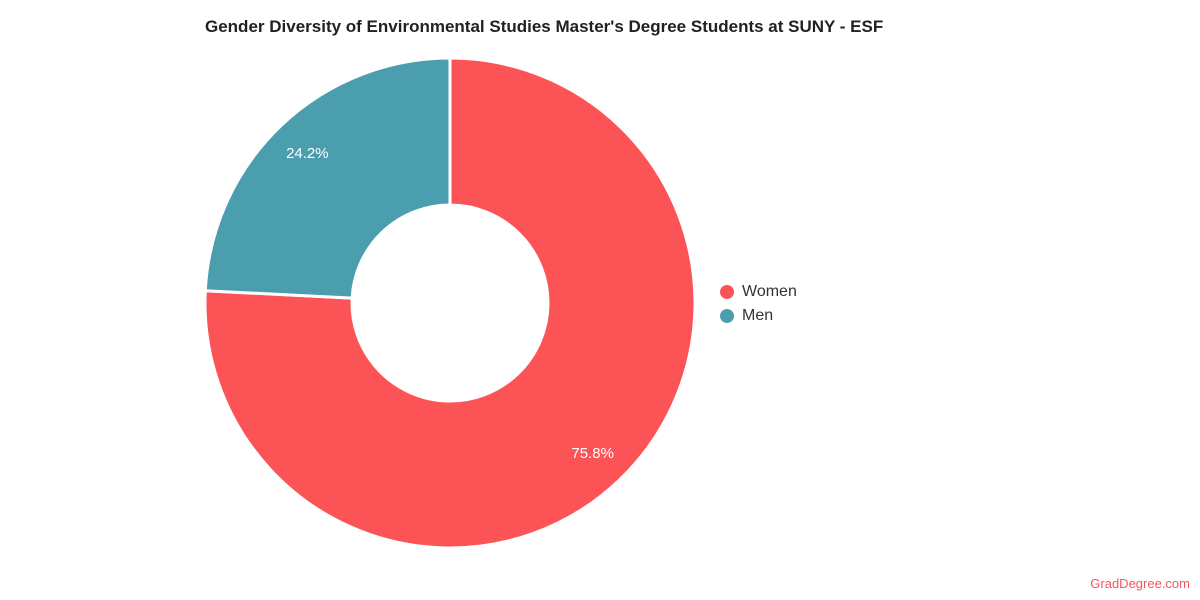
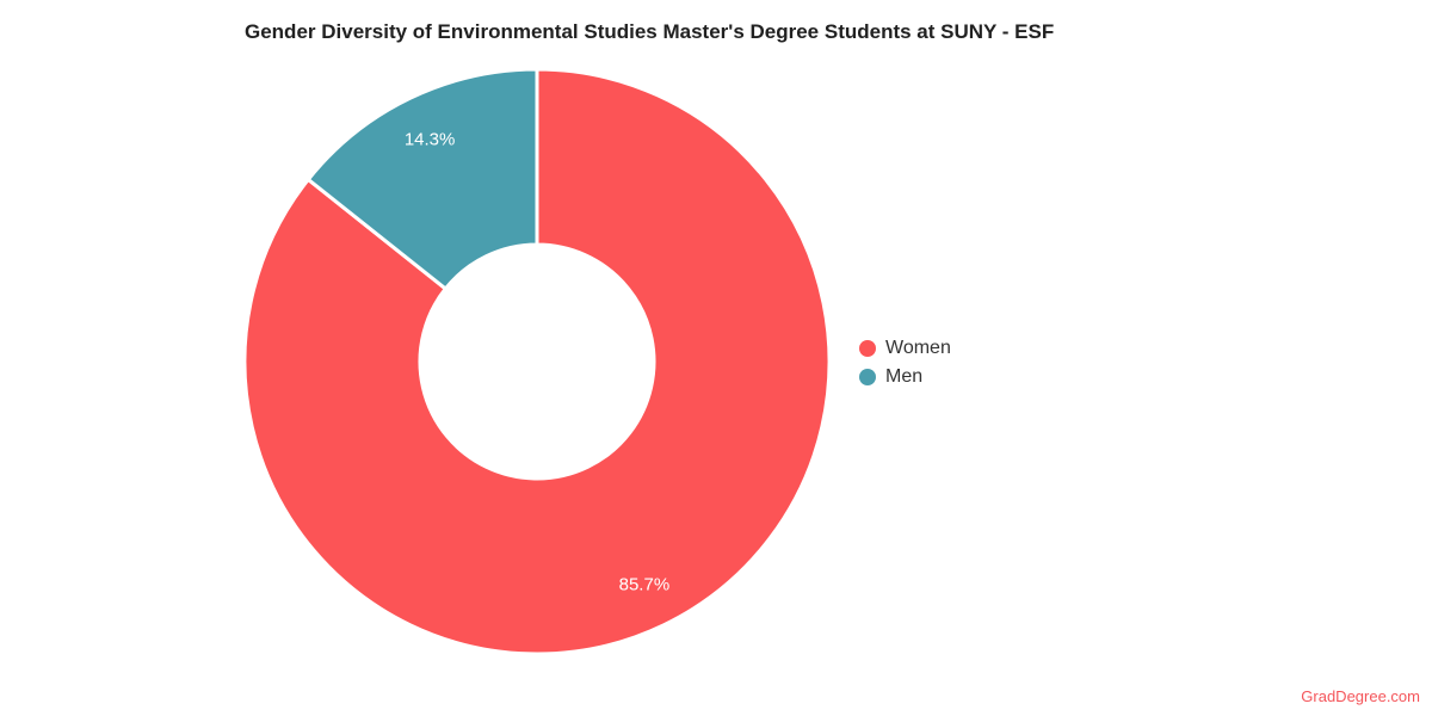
Women: 75.8% -> 85.7%
Men: 24.2% -> 14.3%
